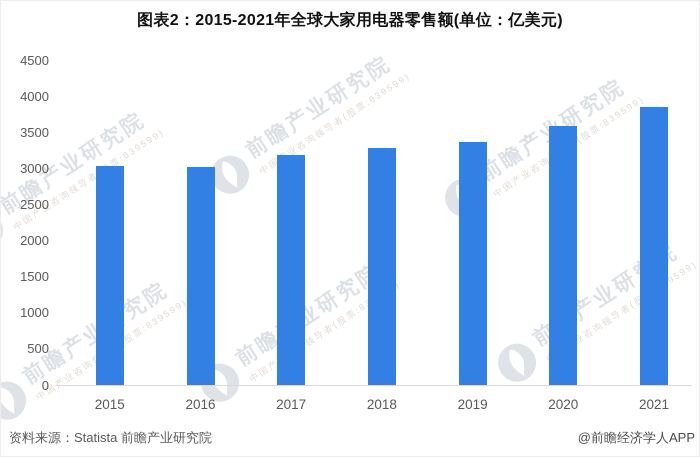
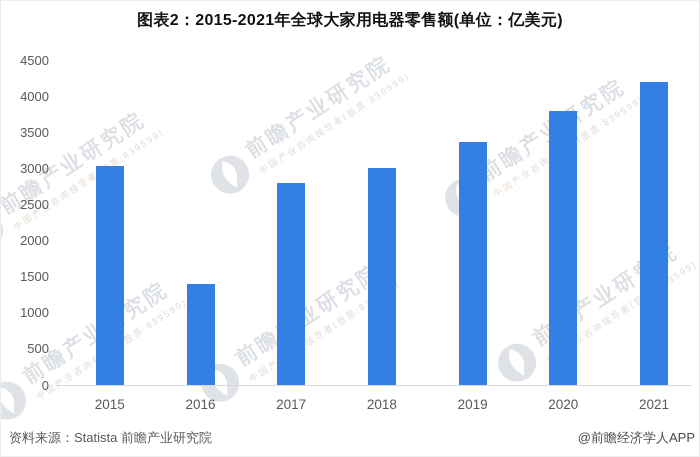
2016: 3000 -> 1400
2017: 3200 -> 2800
2018: 3300 -> 3000
2020: 3600 -> 3800
2021: 3800 -> 4200
